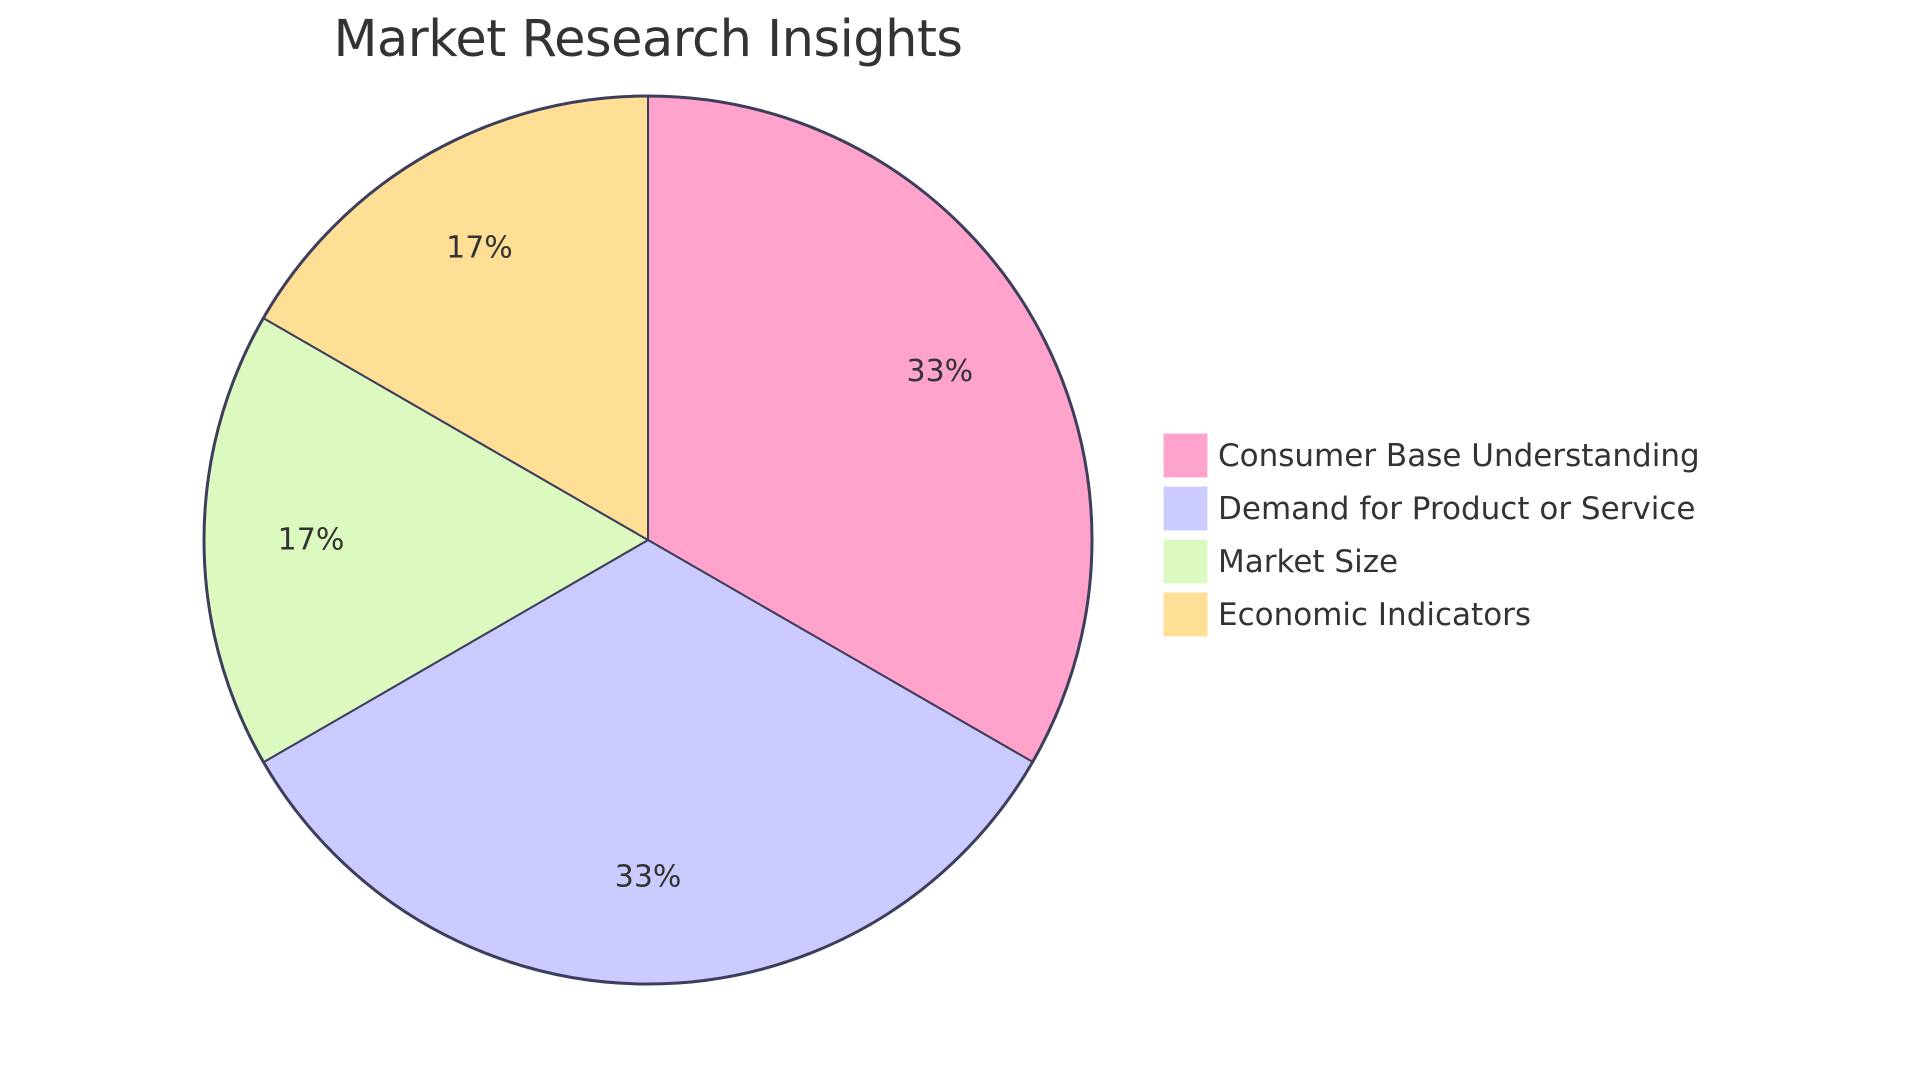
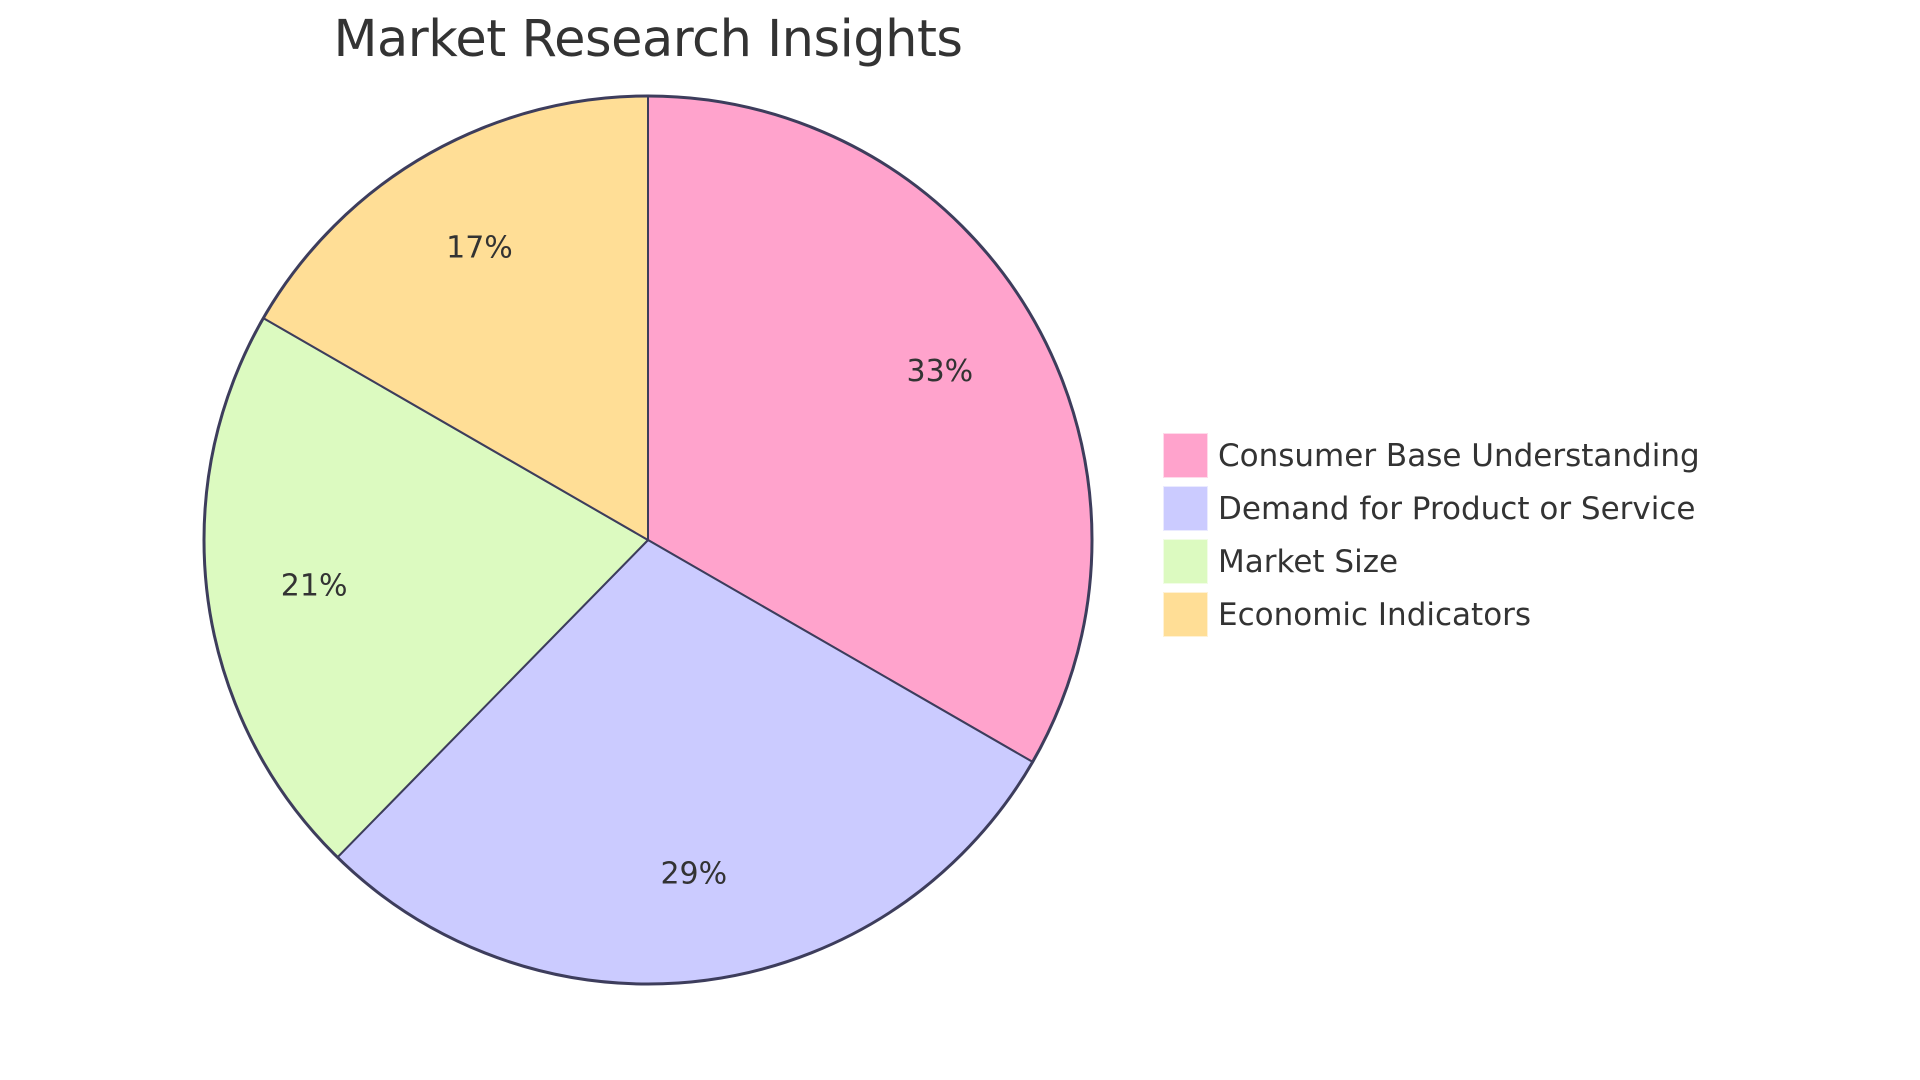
Demand for Product or Service: 33% -> 29%
Market Size: 17% -> 21%
